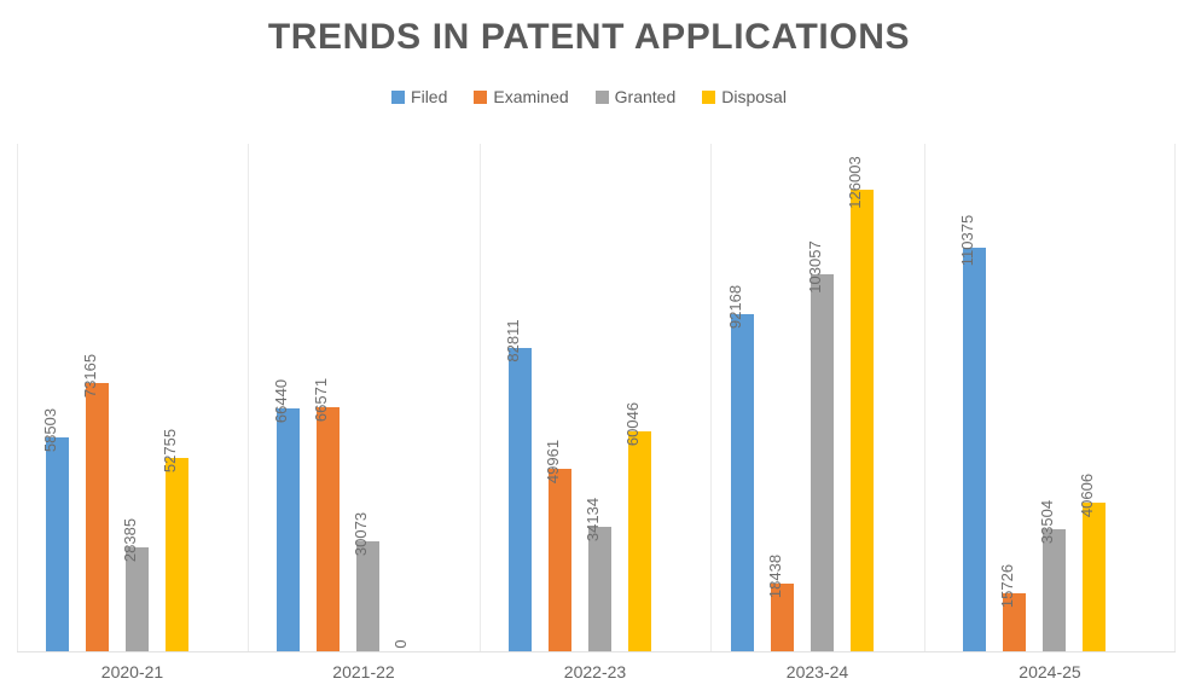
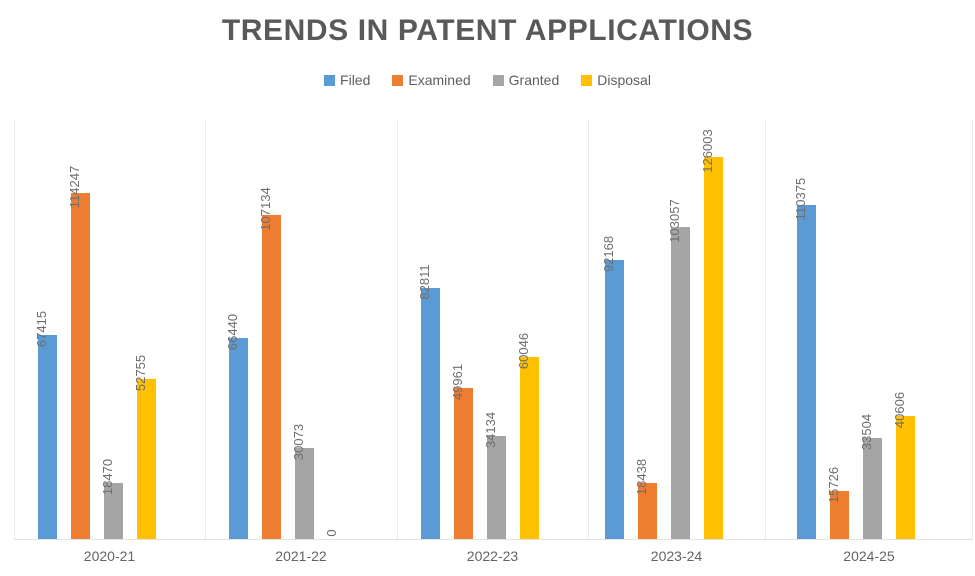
Filed/2020-21: 58503 -> 67415
Examined/2020-21: 73165 -> 114247
Granted/2020-21: 28385 -> 18470
Examined/2021-22: 66571 -> 107134
